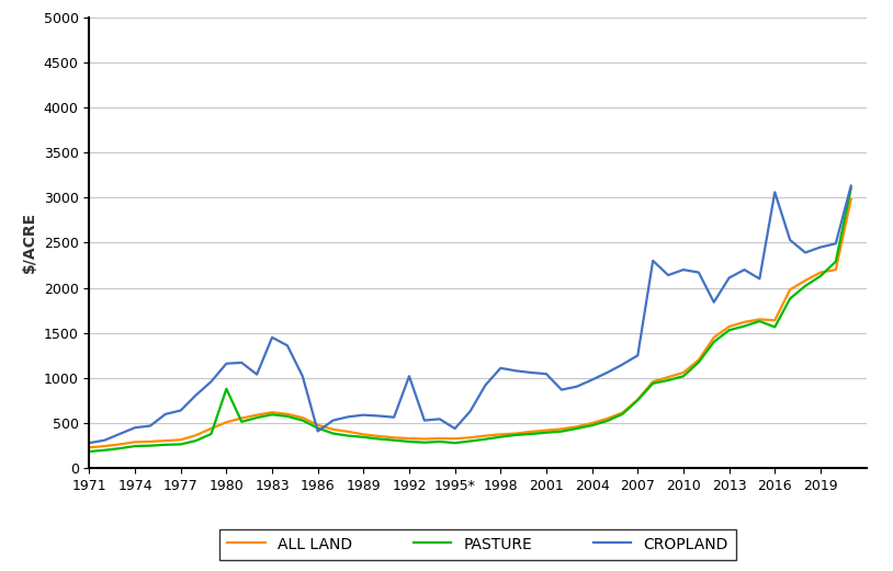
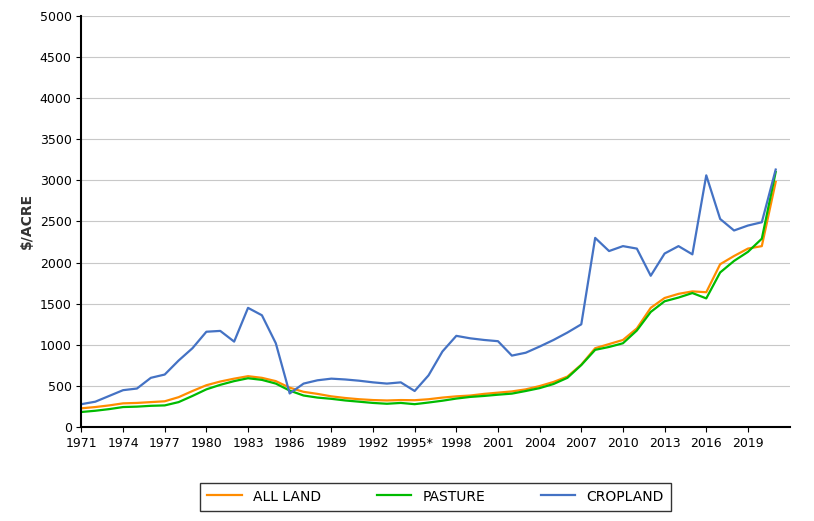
PASTURE/1980: 880 -> 460
CROPLAND/1992: 1020 -> 540
